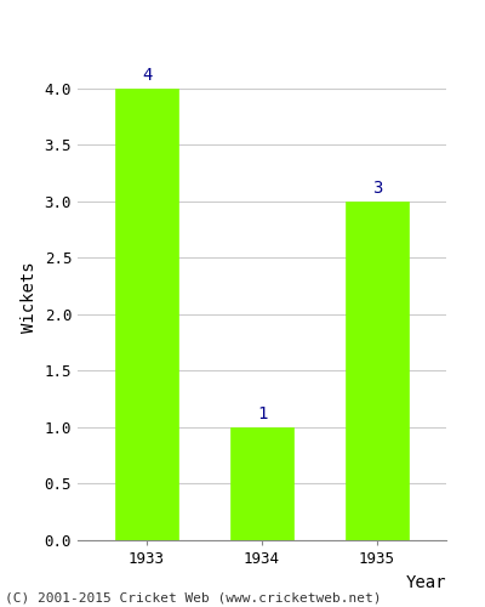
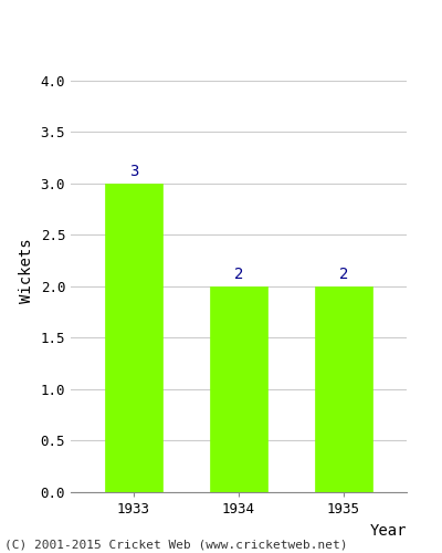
1933: 4 -> 3
1934: 1 -> 2
1935: 3 -> 2
